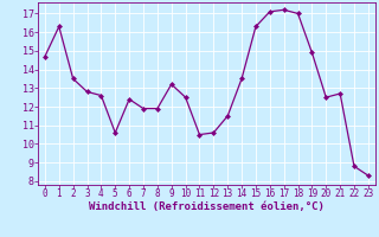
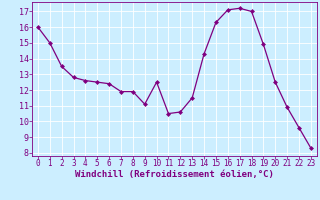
0: 14.7 -> 16.0
1: 16.3 -> 15.0
5: 10.6 -> 12.5
9: 13.2 -> 11.1
14: 13.5 -> 14.3
21: 12.7 -> 10.9
22: 8.8 -> 9.6
